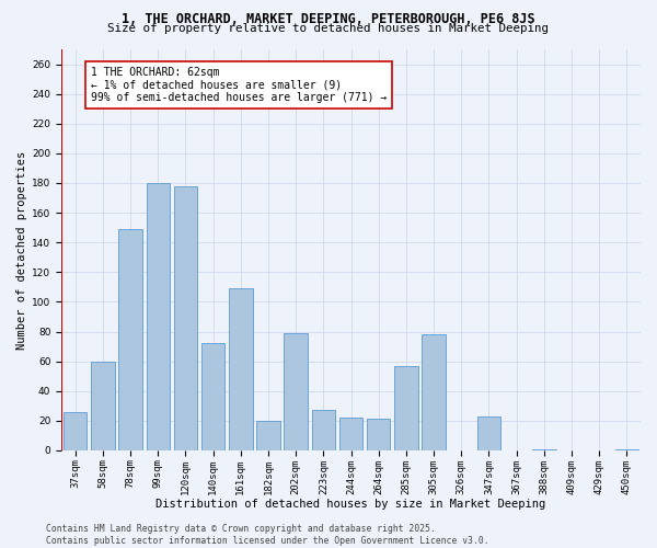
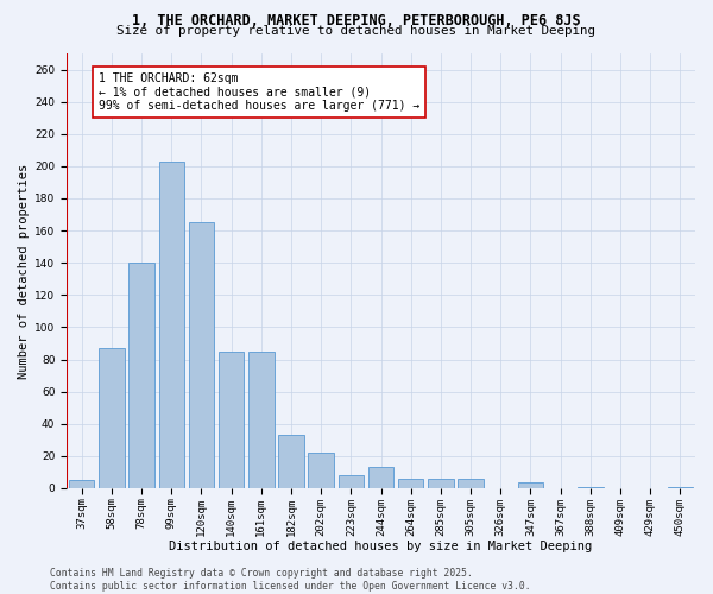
37sqm: 26 -> 5
58sqm: 60 -> 87
78sqm: 149 -> 140
99sqm: 180 -> 203
120sqm: 178 -> 165
140sqm: 72 -> 85
161sqm: 109 -> 85
182sqm: 20 -> 33
202sqm: 79 -> 22
223sqm: 27 -> 8
244sqm: 22 -> 13
264sqm: 21 -> 6
285sqm: 57 -> 6
305sqm: 78 -> 6
347sqm: 23 -> 4
